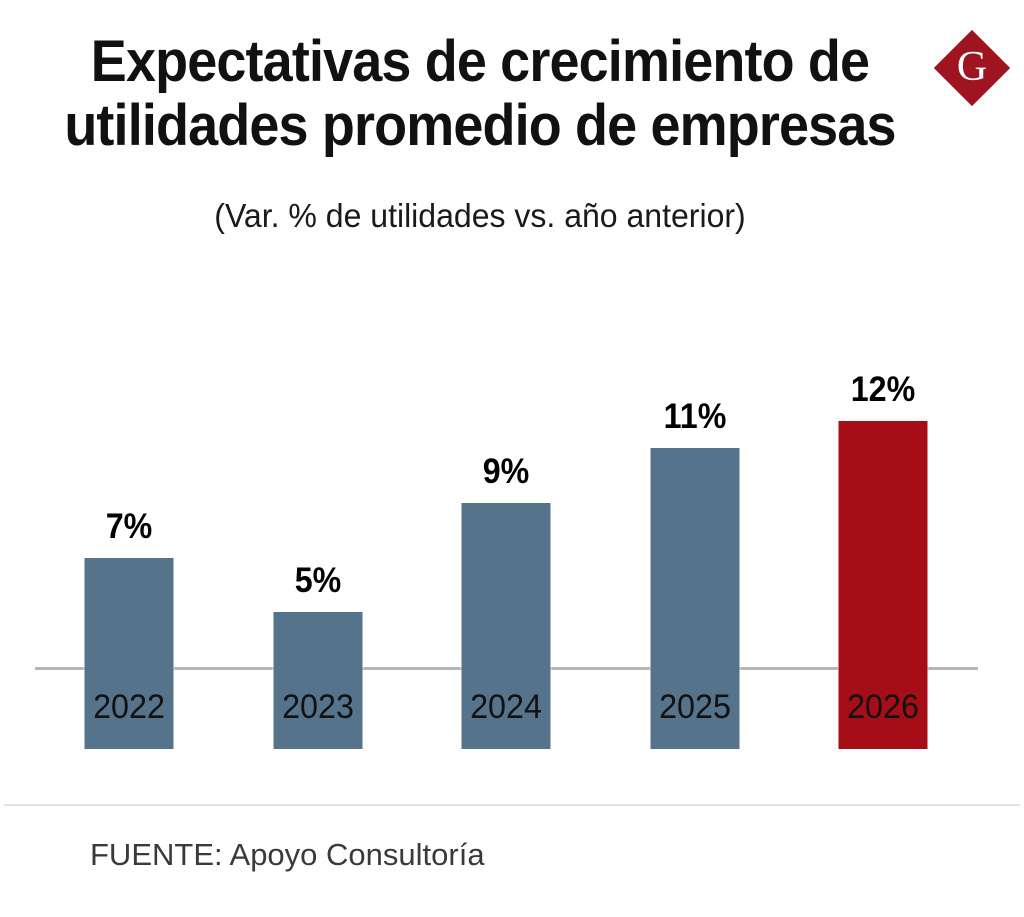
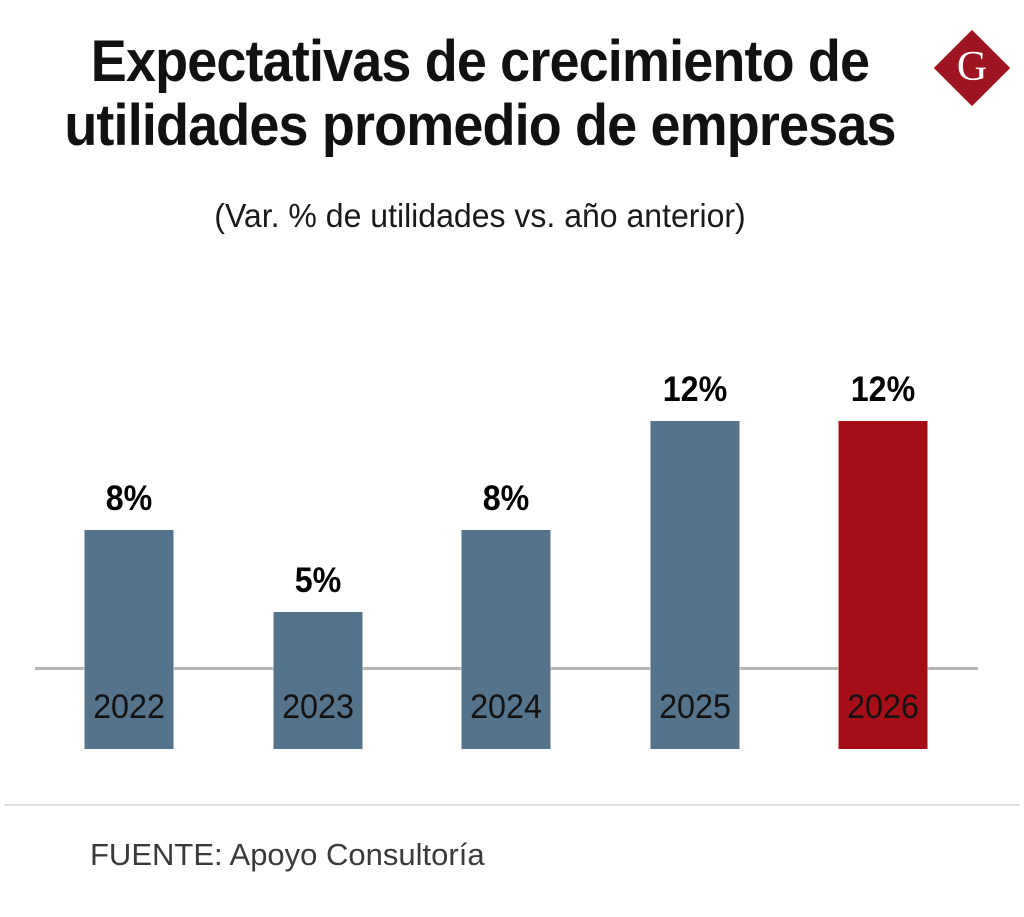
2022: 7% -> 8%
2024: 9% -> 8%
2025: 11% -> 12%
